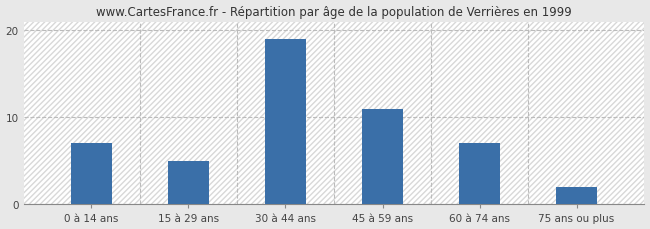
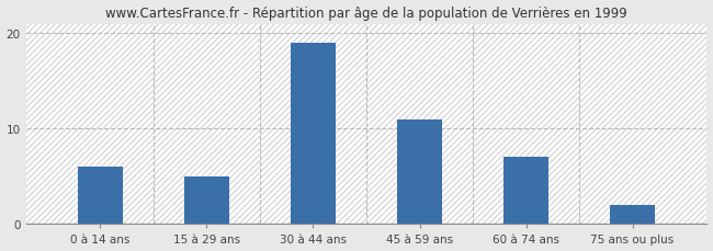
0 à 14 ans: 7 -> 6
